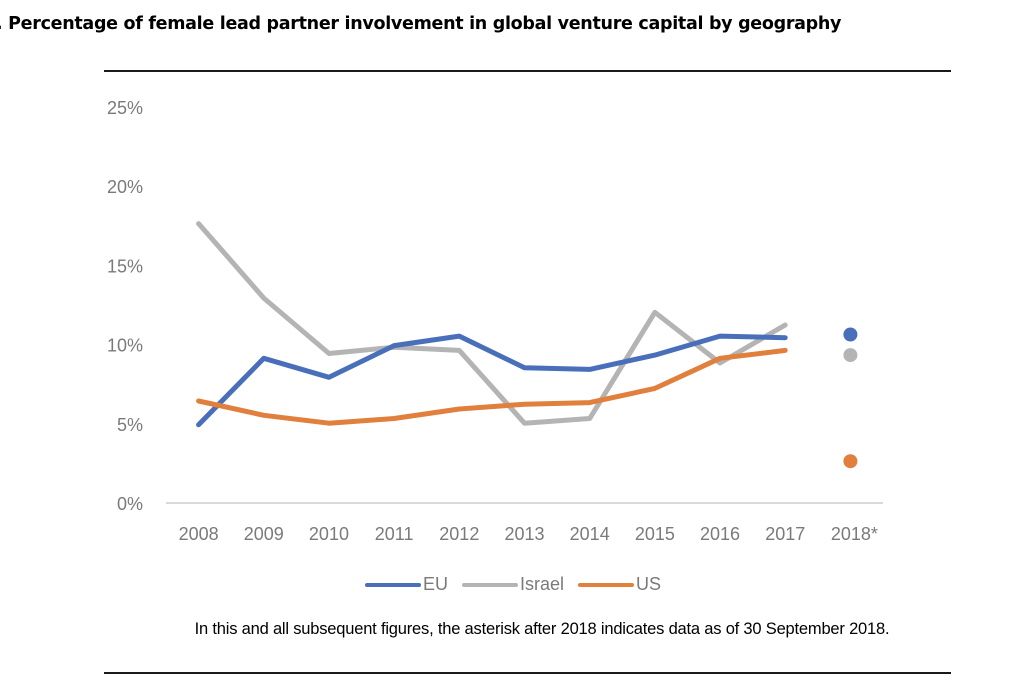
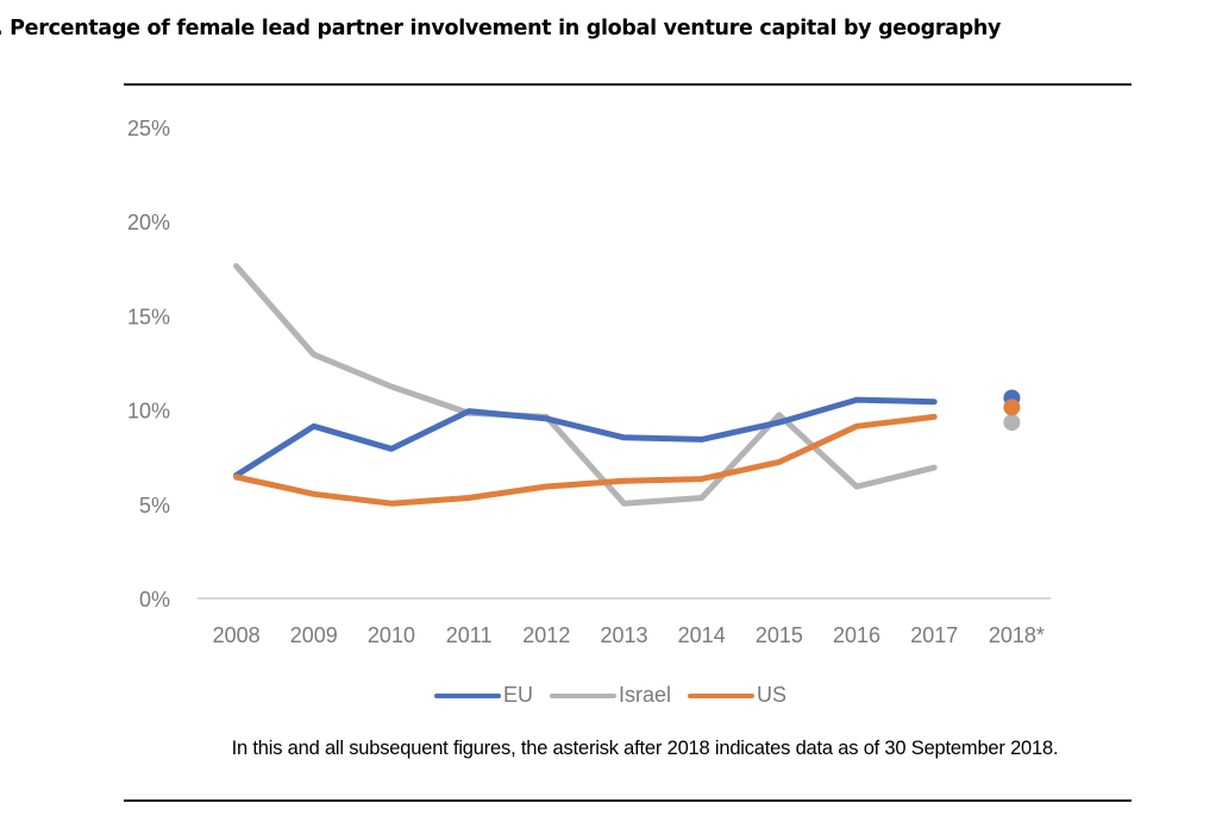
EU/2008: 5.0% -> 6.6%
Israel/2010: 9.5% -> 11.3%
EU/2012: 10.6% -> 9.6%
Israel/2015: 12.1% -> 9.8%
Israel/2016: 8.9% -> 6.0%
Israel/2017: 11.3% -> 7.0%
US/2018*: 2.7% -> 10.2%
